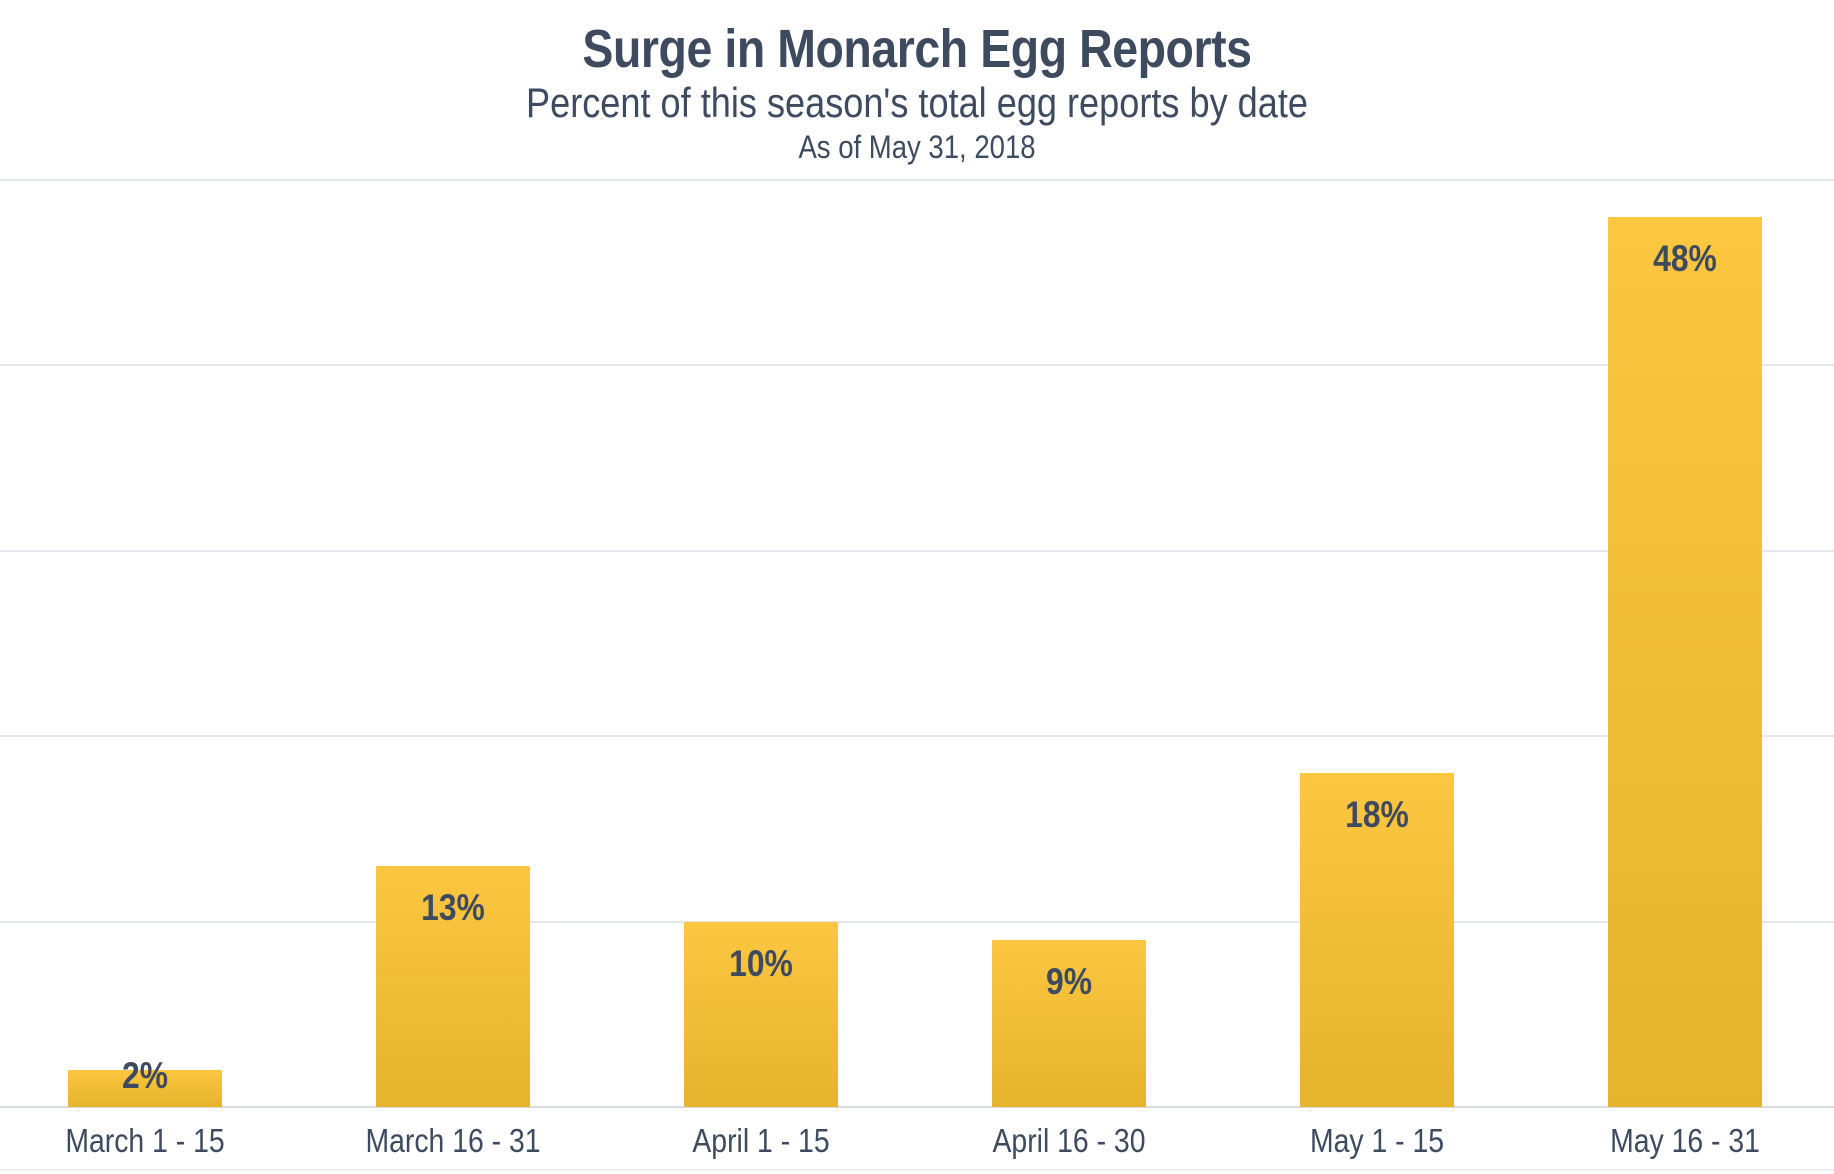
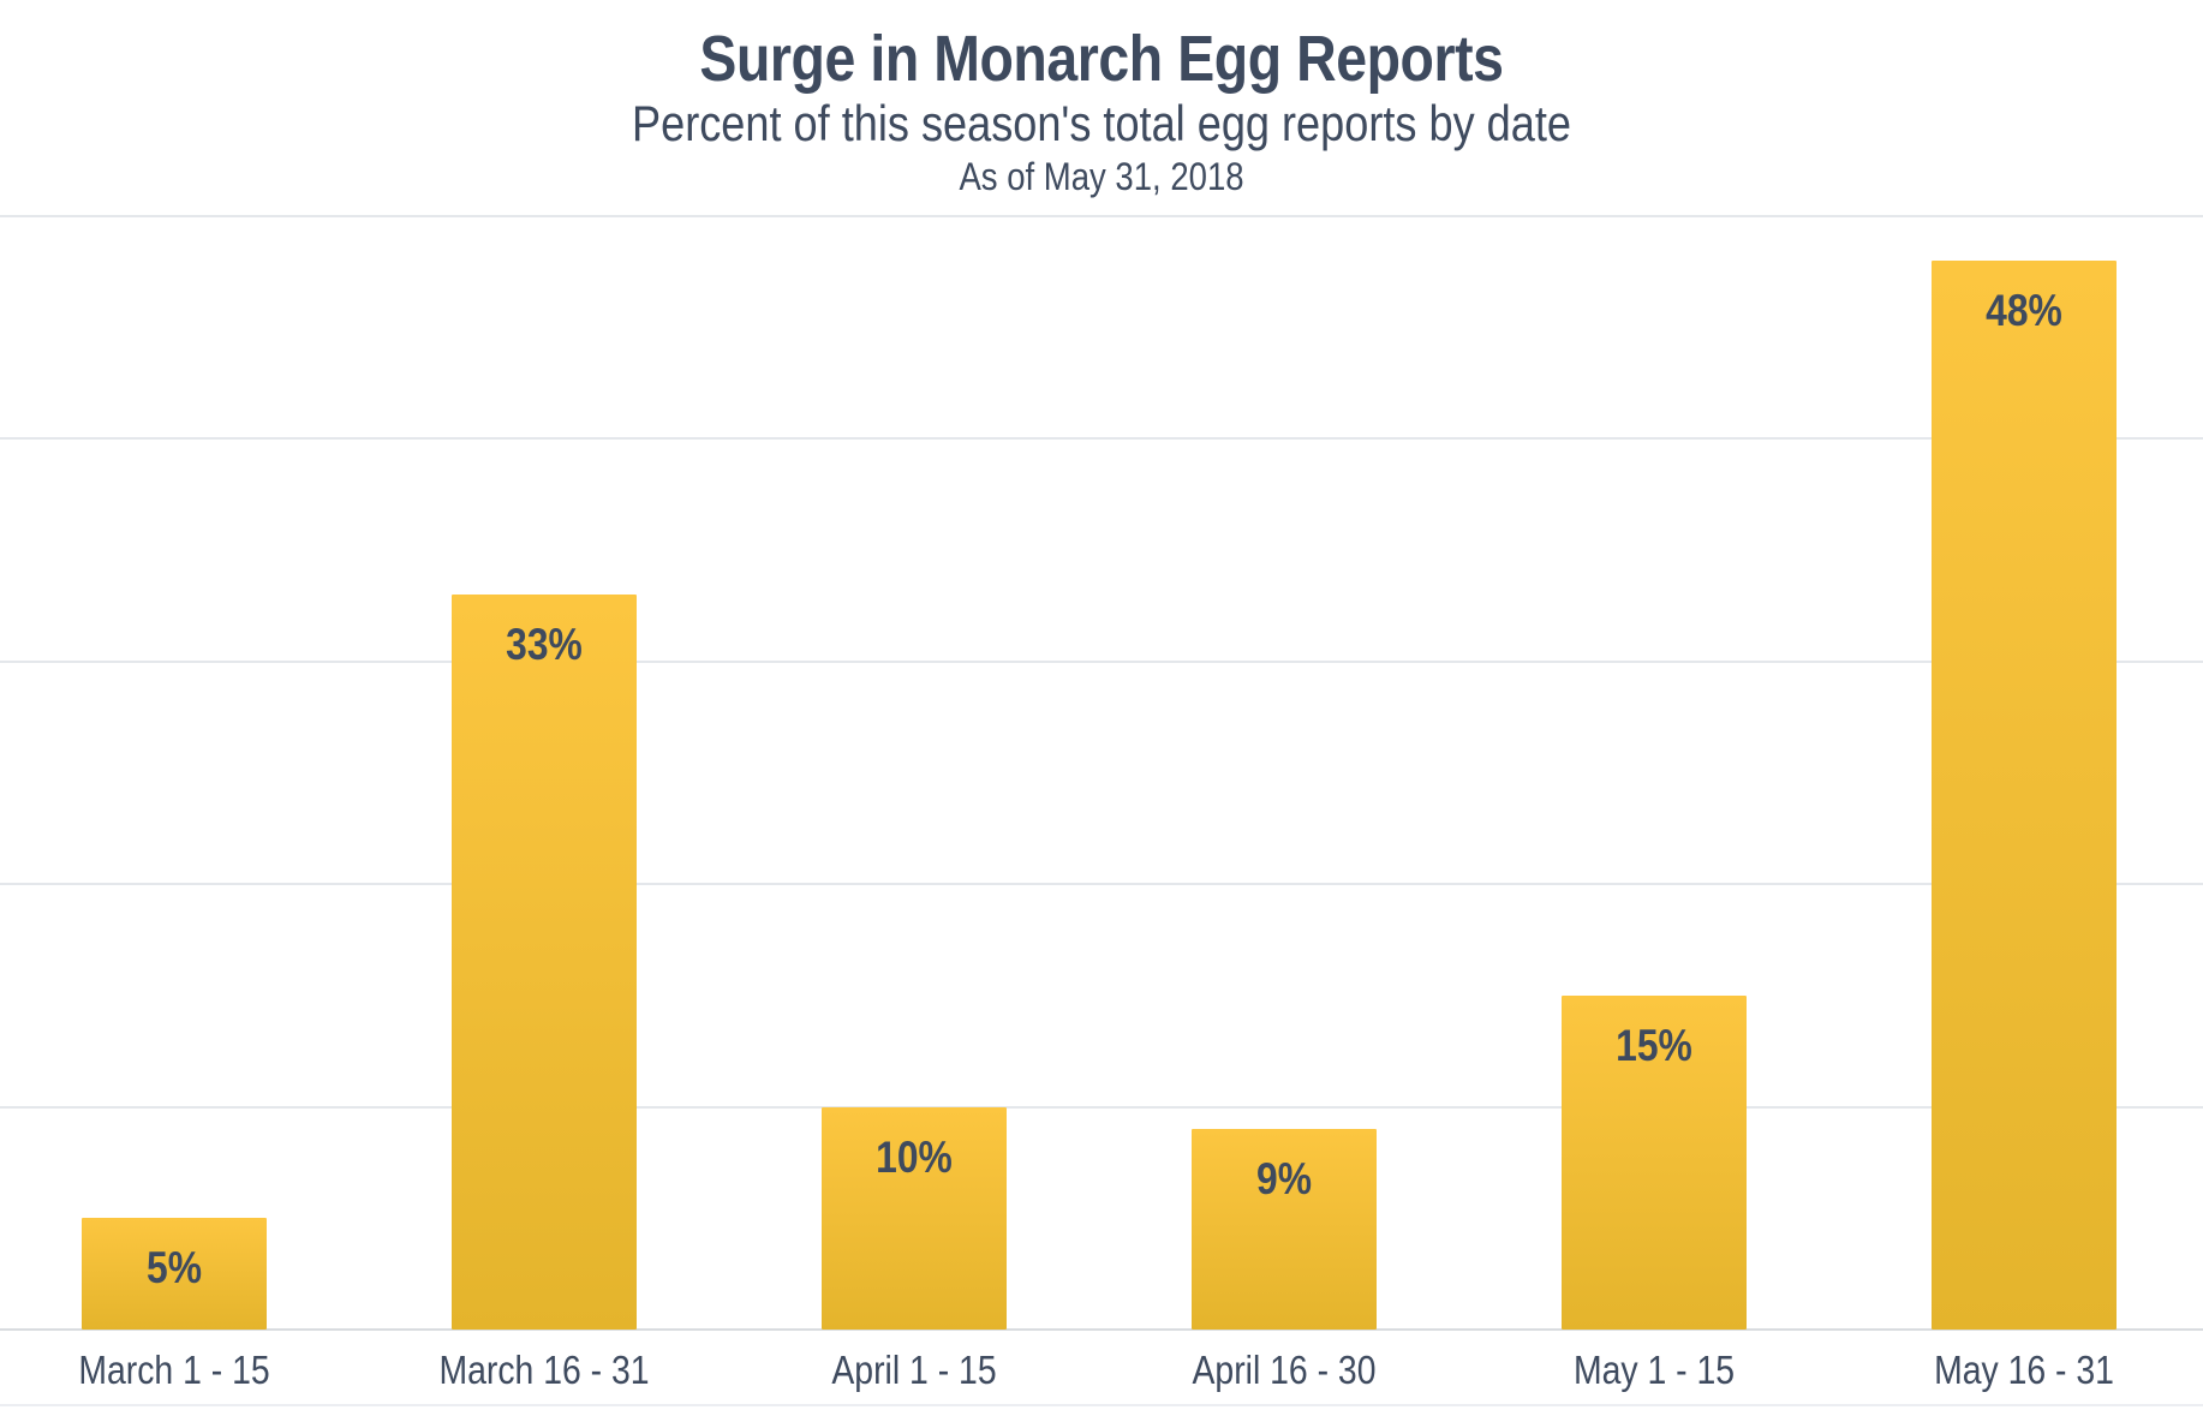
March 1 - 15: 2% -> 5%
March 16 - 31: 13% -> 33%
May 1 - 15: 18% -> 15%
